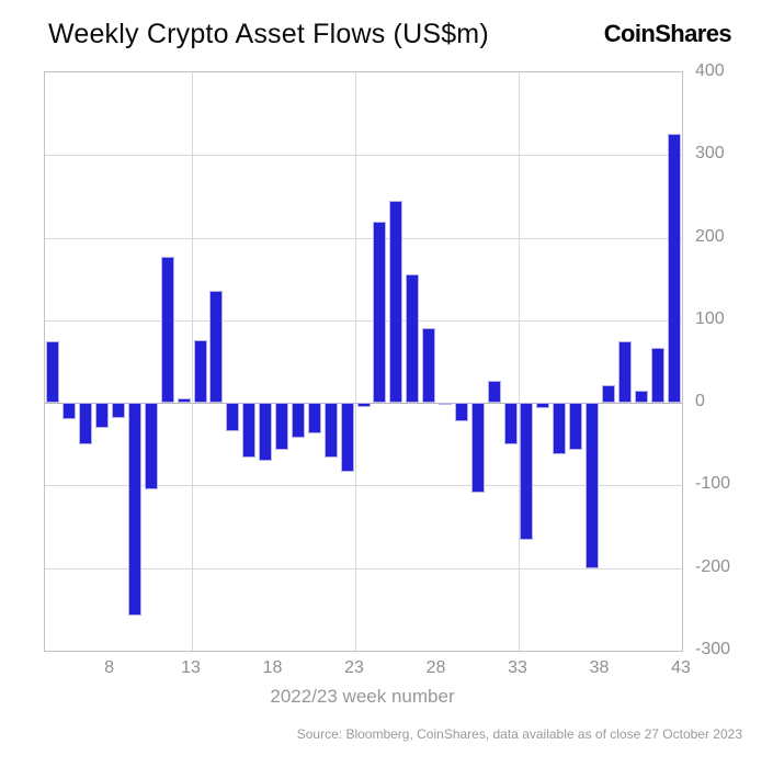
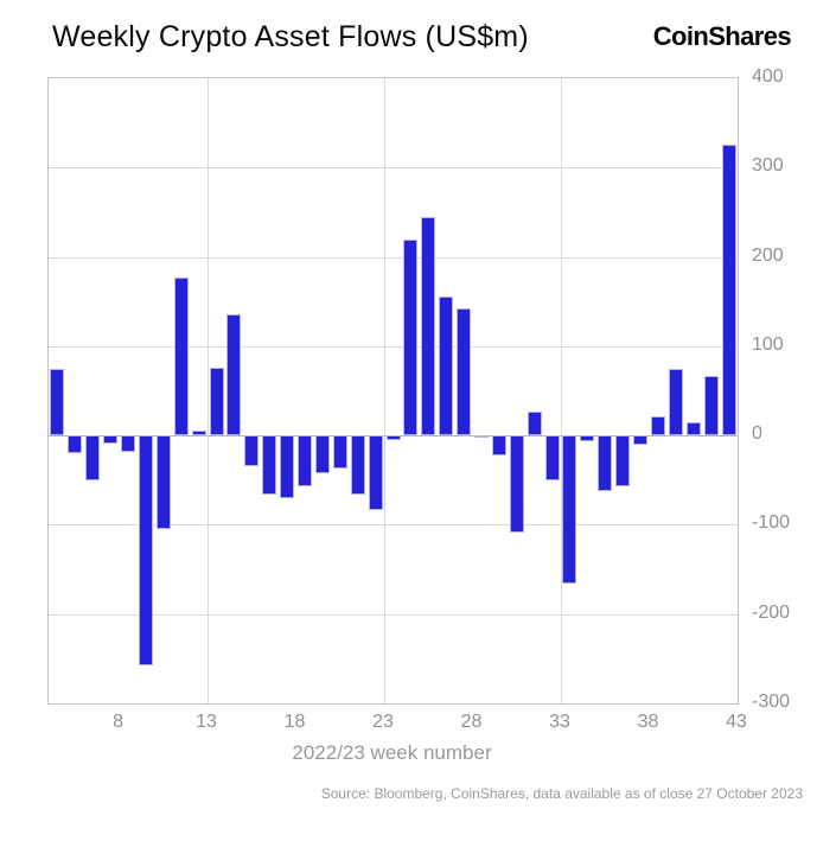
8: -30 -> -10
28: 90 -> 140
38: -200 -> -10
